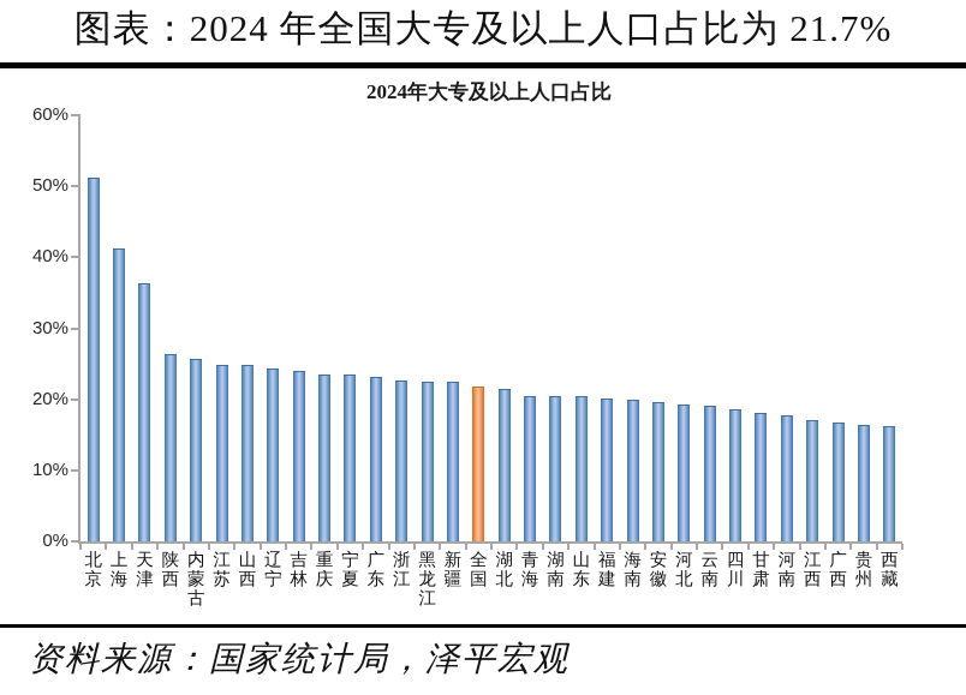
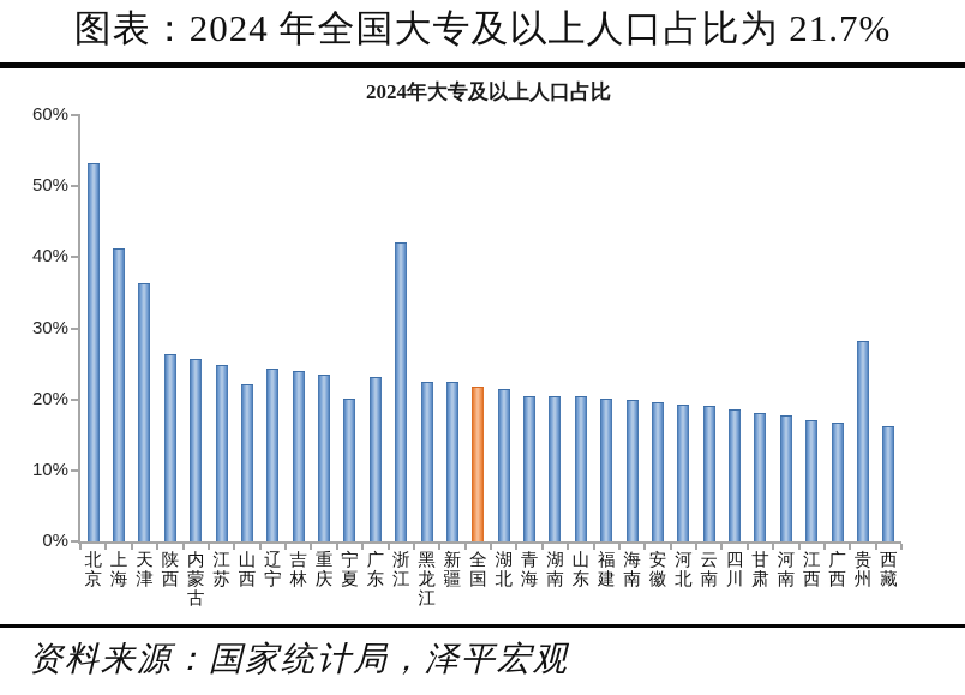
北京: 51% -> 53%
山西: 25% -> 22%
宁夏: 23% -> 20%
浙江: 22% -> 42%
贵州: 16% -> 28%
